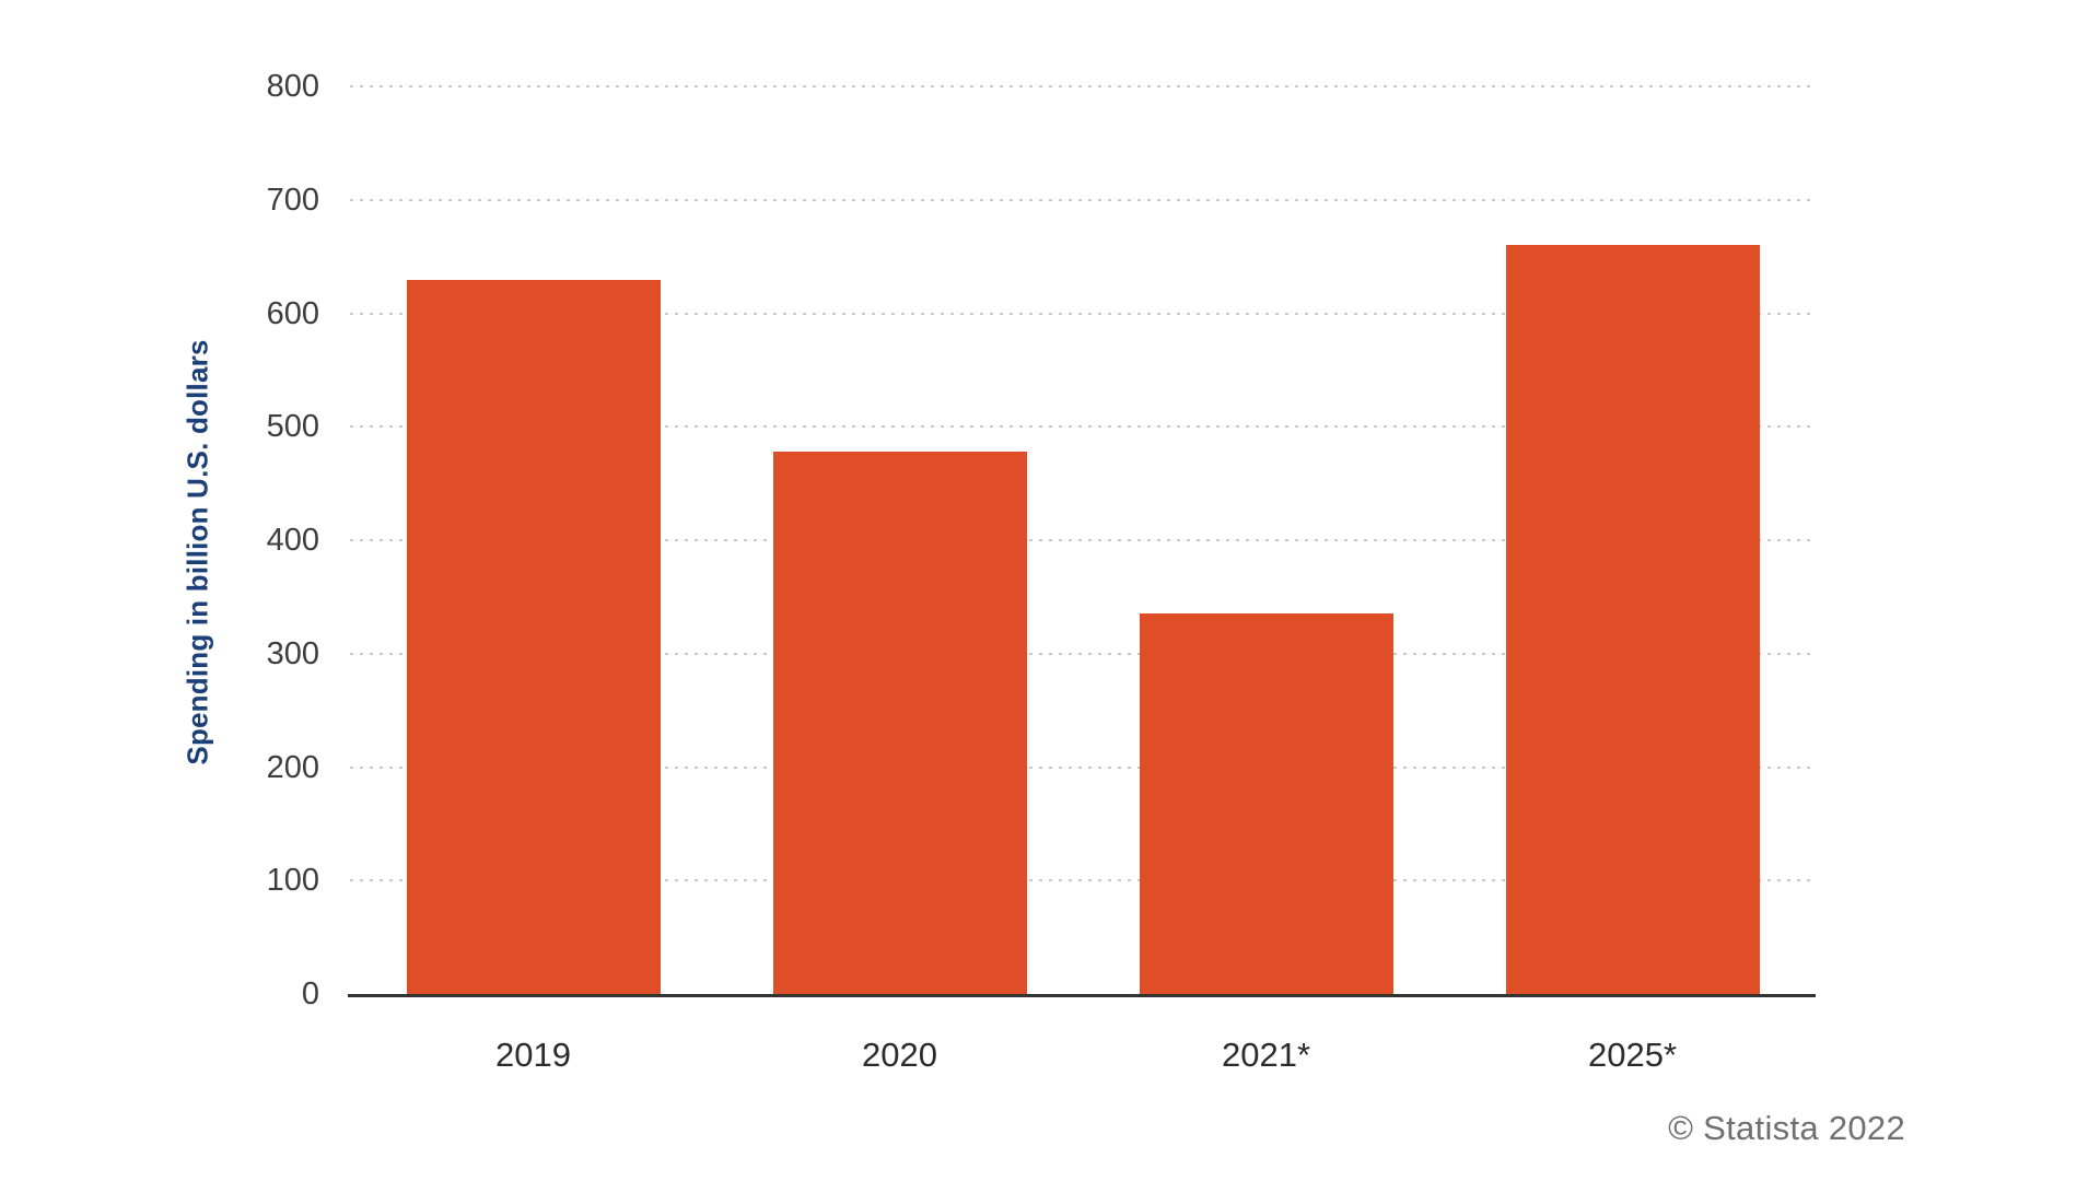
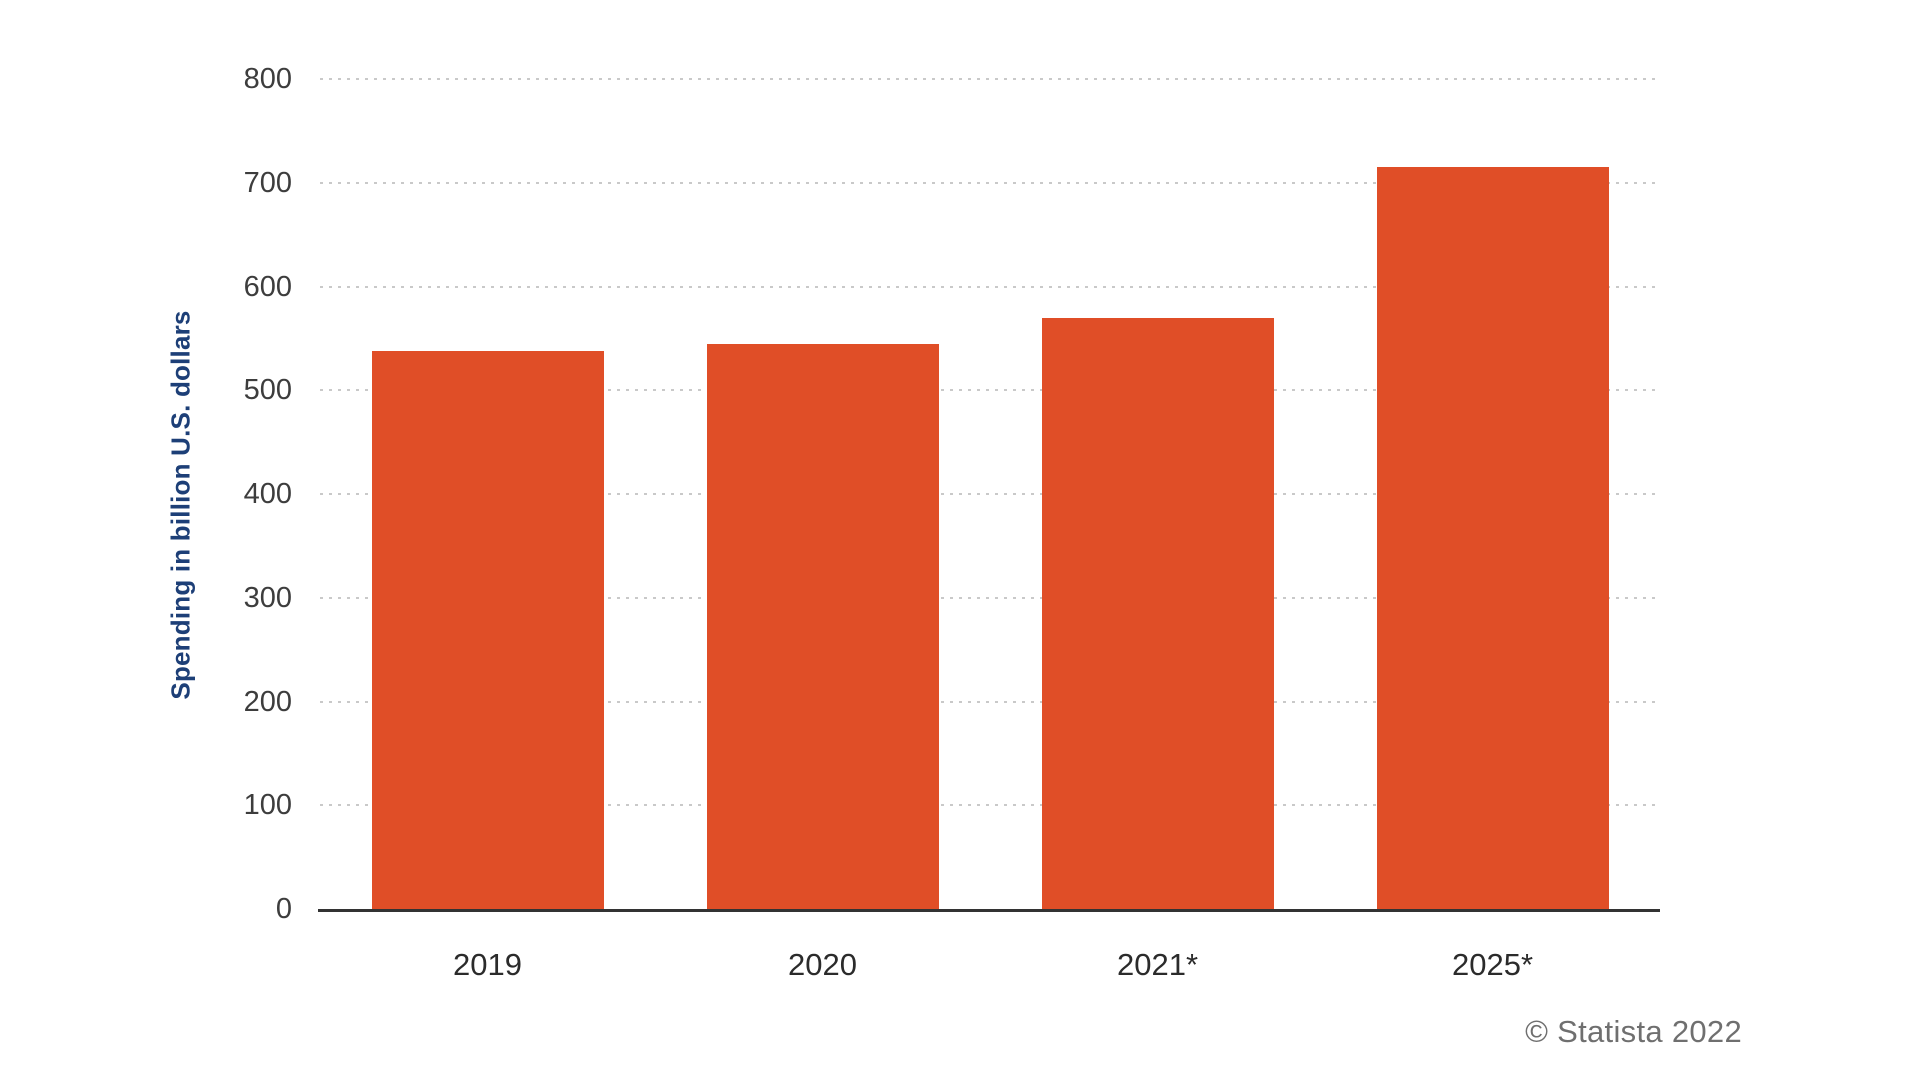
2019: 629 -> 538
2020: 478 -> 545
2021*: 335 -> 570
2025*: 660 -> 715
